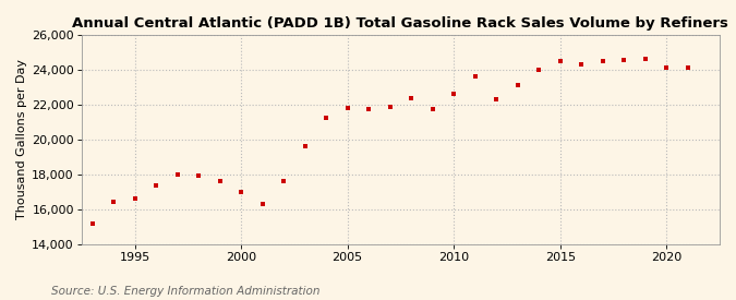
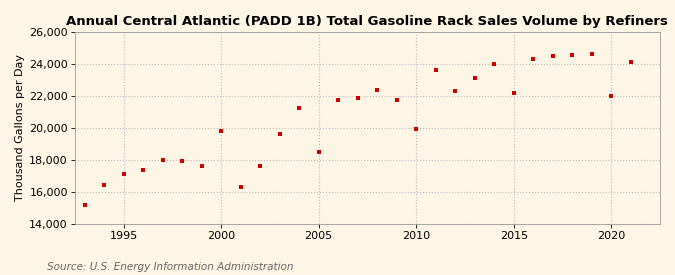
1995: 16,600 -> 17,100
2000: 17,000 -> 19,800
2005: 21,800 -> 18,500
2010: 22,600 -> 19,900
2015: 24,500 -> 22,200
2020: 24,100 -> 22,000
